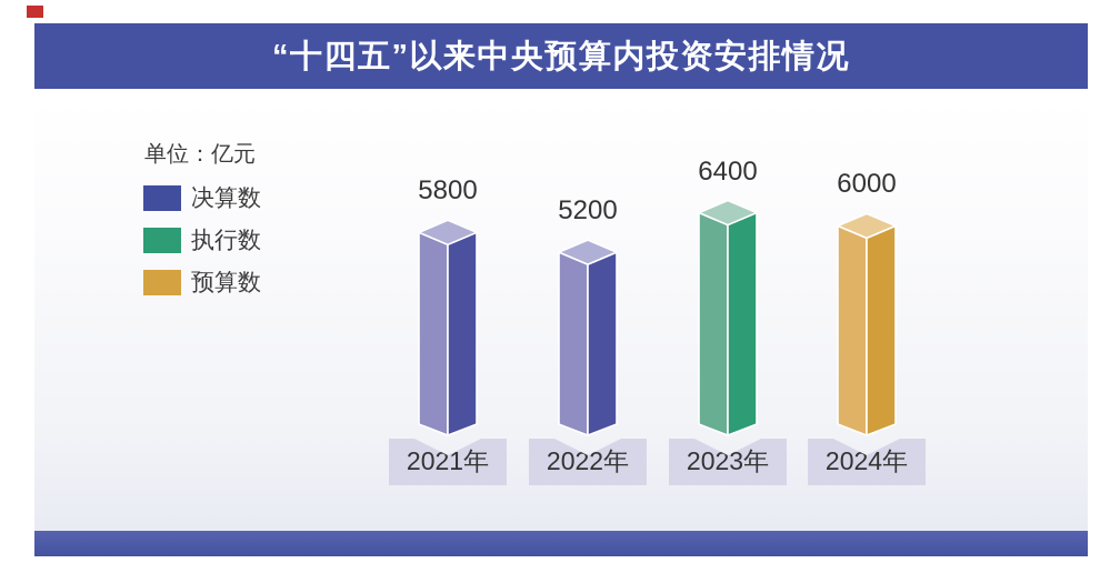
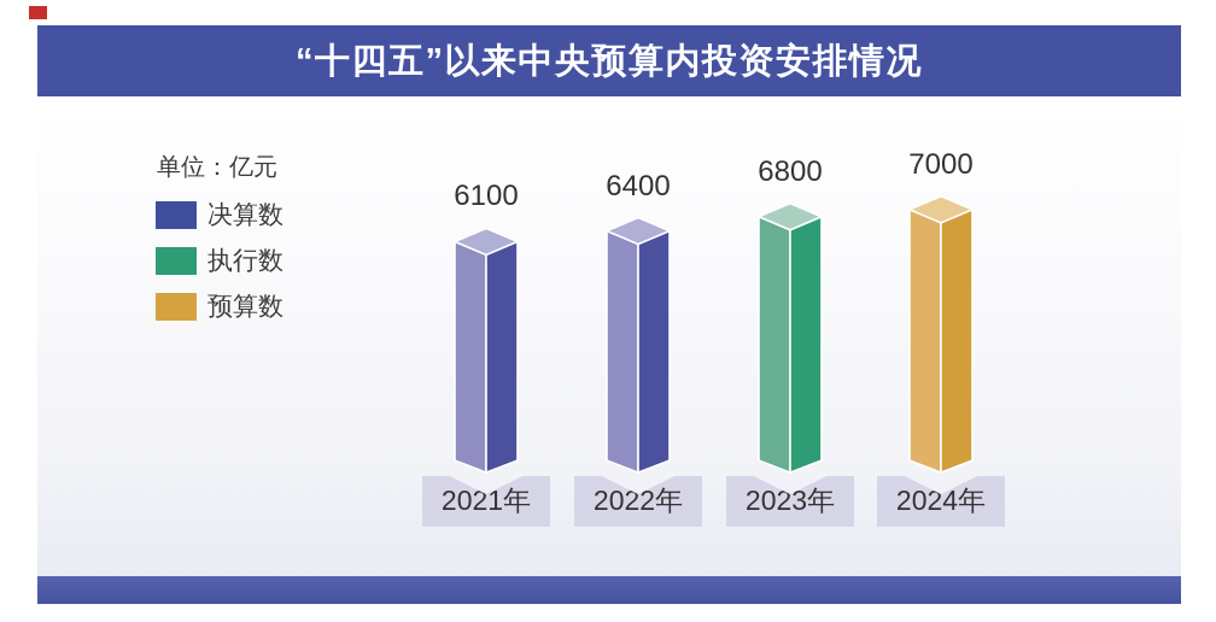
2021年: 5800 -> 6100
2022年: 5200 -> 6400
2023年: 6400 -> 6800
2024年: 6000 -> 7000
